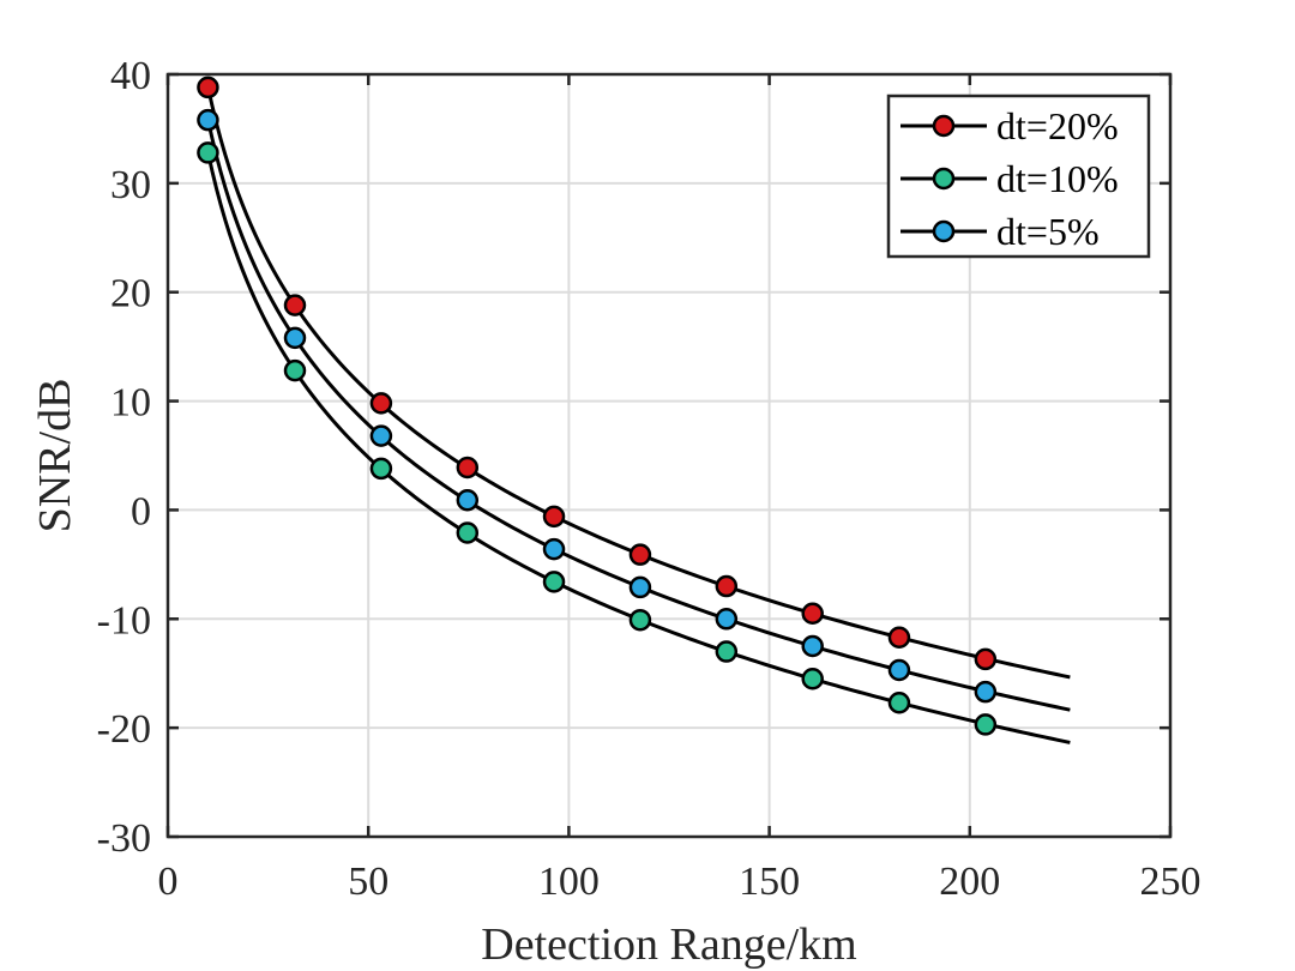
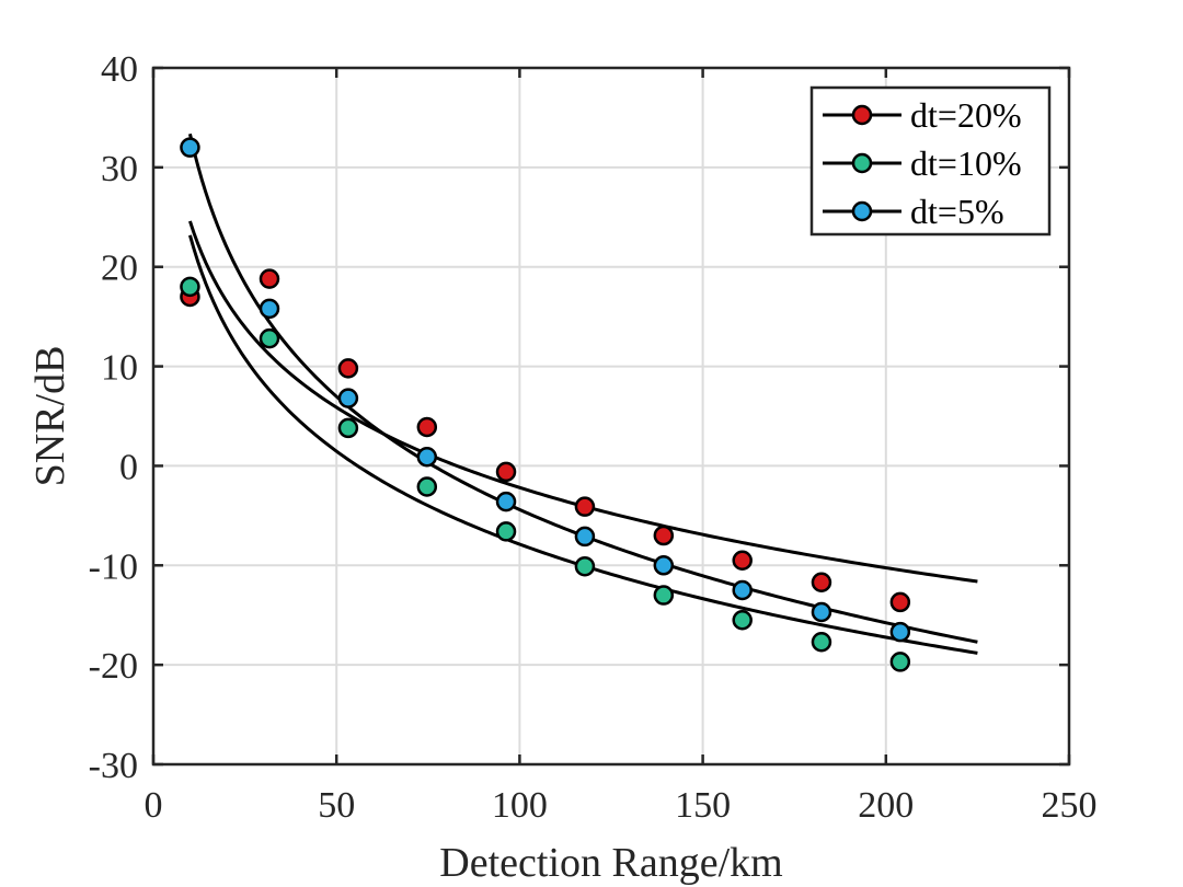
dt=20%/10: 39 -> 17
dt=10%/10: 33 -> 18
dt=5%/10: 36 -> 32
